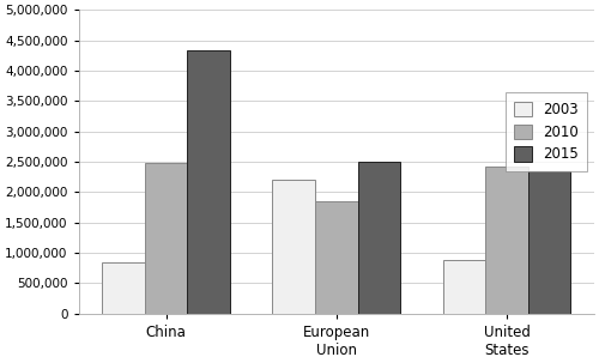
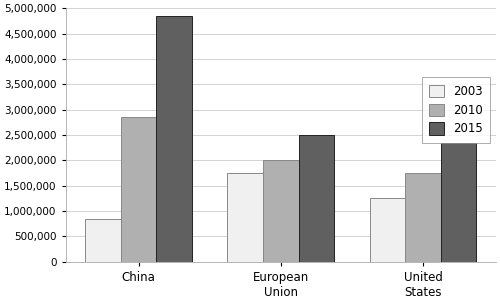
2010/China: 2,480,000 -> 2,850,000
2015/China: 4,340,000 -> 4,850,000
2003/European Union: 2,200,000 -> 1,750,000
2010/European Union: 1,840,000 -> 2,000,000
2003/United States: 880,000 -> 1,250,000
2010/United States: 2,420,000 -> 1,750,000
